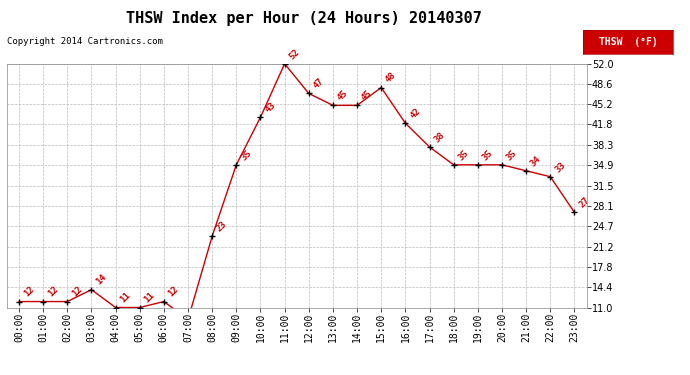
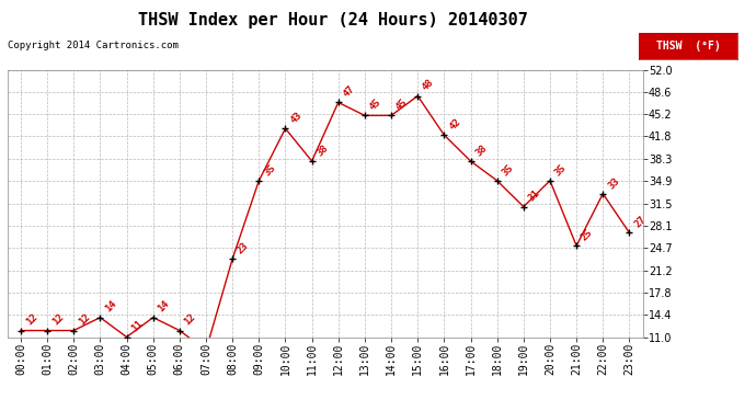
05:00: 11 -> 14
11:00: 52 -> 38
19:00: 35 -> 31
21:00: 34 -> 25
